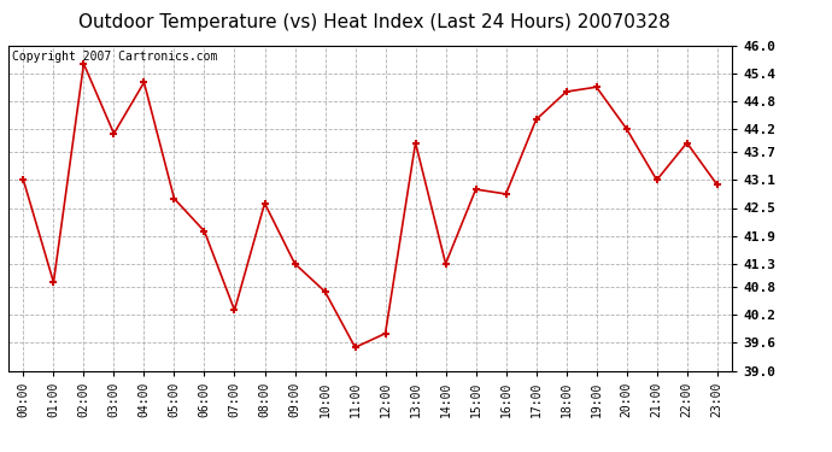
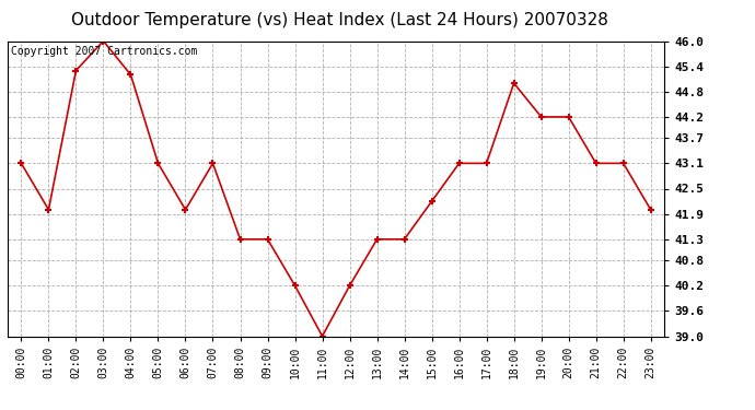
01:00: 40.9 -> 42.0
02:00: 45.6 -> 45.3
03:00: 44.1 -> 46.0
05:00: 42.7 -> 43.1
07:00: 40.3 -> 43.1
08:00: 42.6 -> 41.3
10:00: 40.7 -> 40.2
11:00: 39.5 -> 39.0
12:00: 39.8 -> 40.2
13:00: 43.9 -> 41.3
15:00: 42.9 -> 42.2
16:00: 42.8 -> 43.1
17:00: 44.4 -> 43.1
19:00: 45.1 -> 44.2
22:00: 43.9 -> 43.1
23:00: 43.0 -> 42.0
